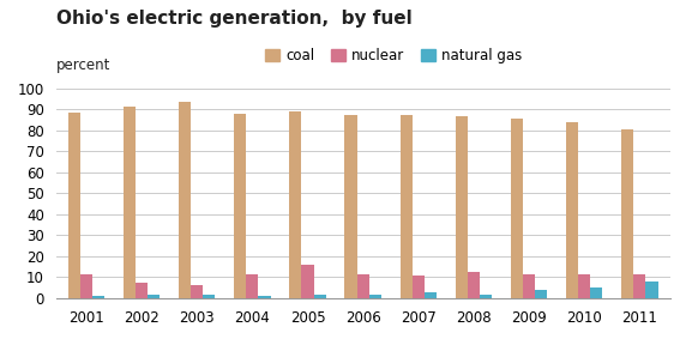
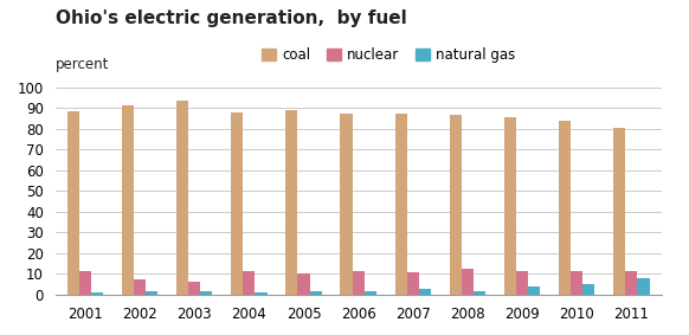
nuclear/2005: 16 -> 10
